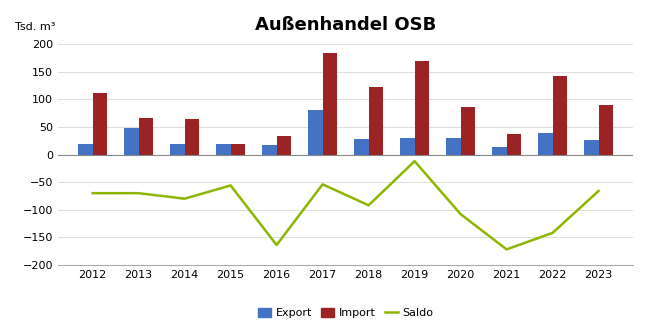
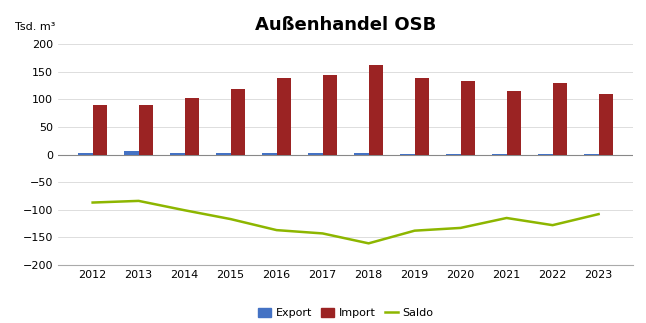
Export/2012: 20 -> 3
Saldo/2012: -70 -> -87
Import/2012: 112 -> 90
Export/2013: 48 -> 6
Saldo/2013: -70 -> -84
Import/2013: 66 -> 89
Export/2014: 20 -> 2
Saldo/2014: -80 -> -101
Import/2014: 64 -> 103
Export/2015: 20 -> 2
Saldo/2015: -56 -> -117
Import/2015: 20 -> 119
Export/2016: 18 -> 2
Saldo/2016: -164 -> -137
Import/2016: 34 -> 139
Export/2017: 80 -> 2
Saldo/2017: -54 -> -143
Import/2017: 184 -> 145
Export/2018: 28 -> 2
Saldo/2018: -92 -> -161
Import/2018: 122 -> 163
Export/2019: 30 -> 1
Saldo/2019: -12 -> -138
Import/2019: 170 -> 139
Export/2020: 30 -> 1
Saldo/2020: -108 -> -133
Import/2020: 86 -> 134
Export/2021: 14 -> 1
Saldo/2021: -172 -> -115
Import/2021: 38 -> 116
Export/2022: 40 -> 1
Saldo/2022: -142 -> -128
Import/2022: 142 -> 129
Export/2023: 26 -> 1
Saldo/2023: -66 -> -108
Import/2023: 90 -> 109
